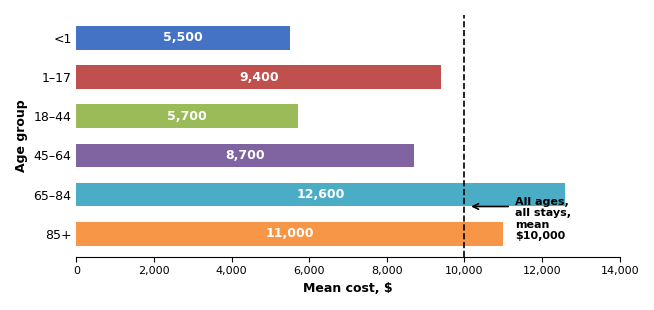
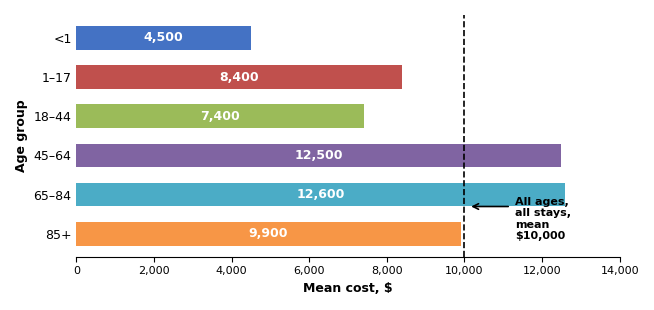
<1: 5,500 -> 4,500
1–17: 9,400 -> 8,400
18–44: 5,700 -> 7,400
45–64: 8,700 -> 12,500
85+: 11,000 -> 9,900
